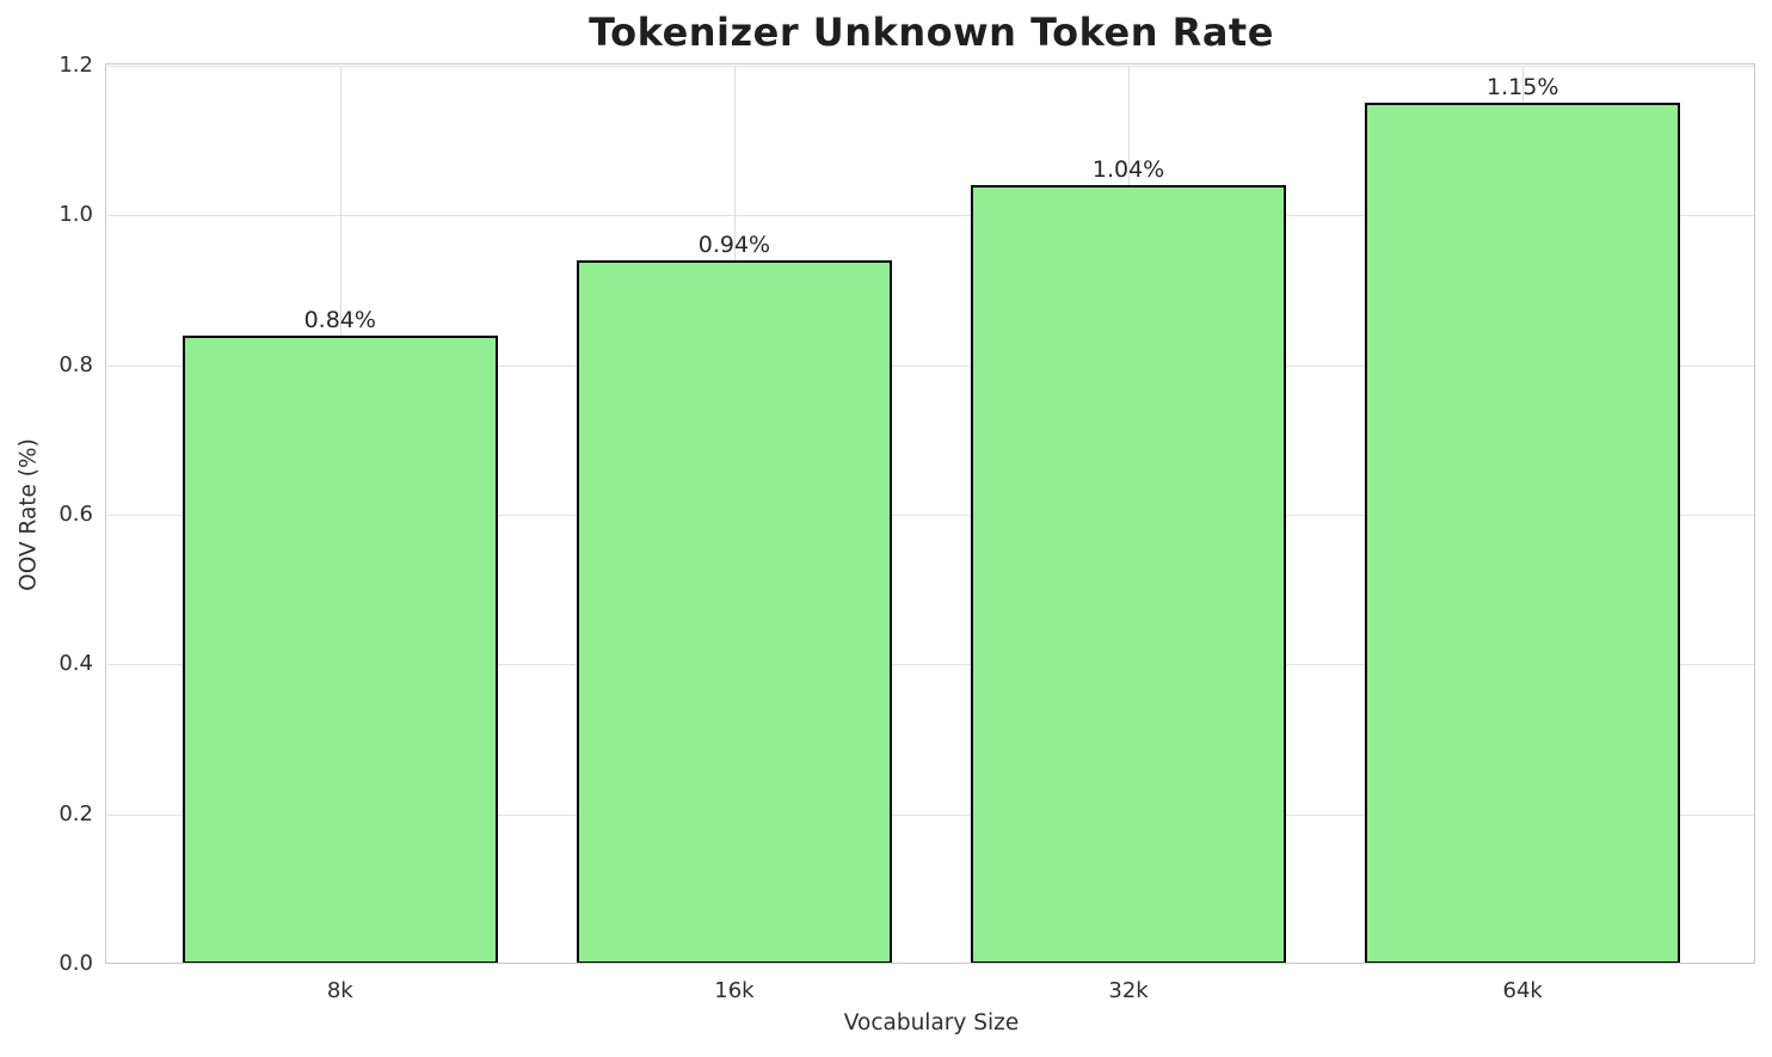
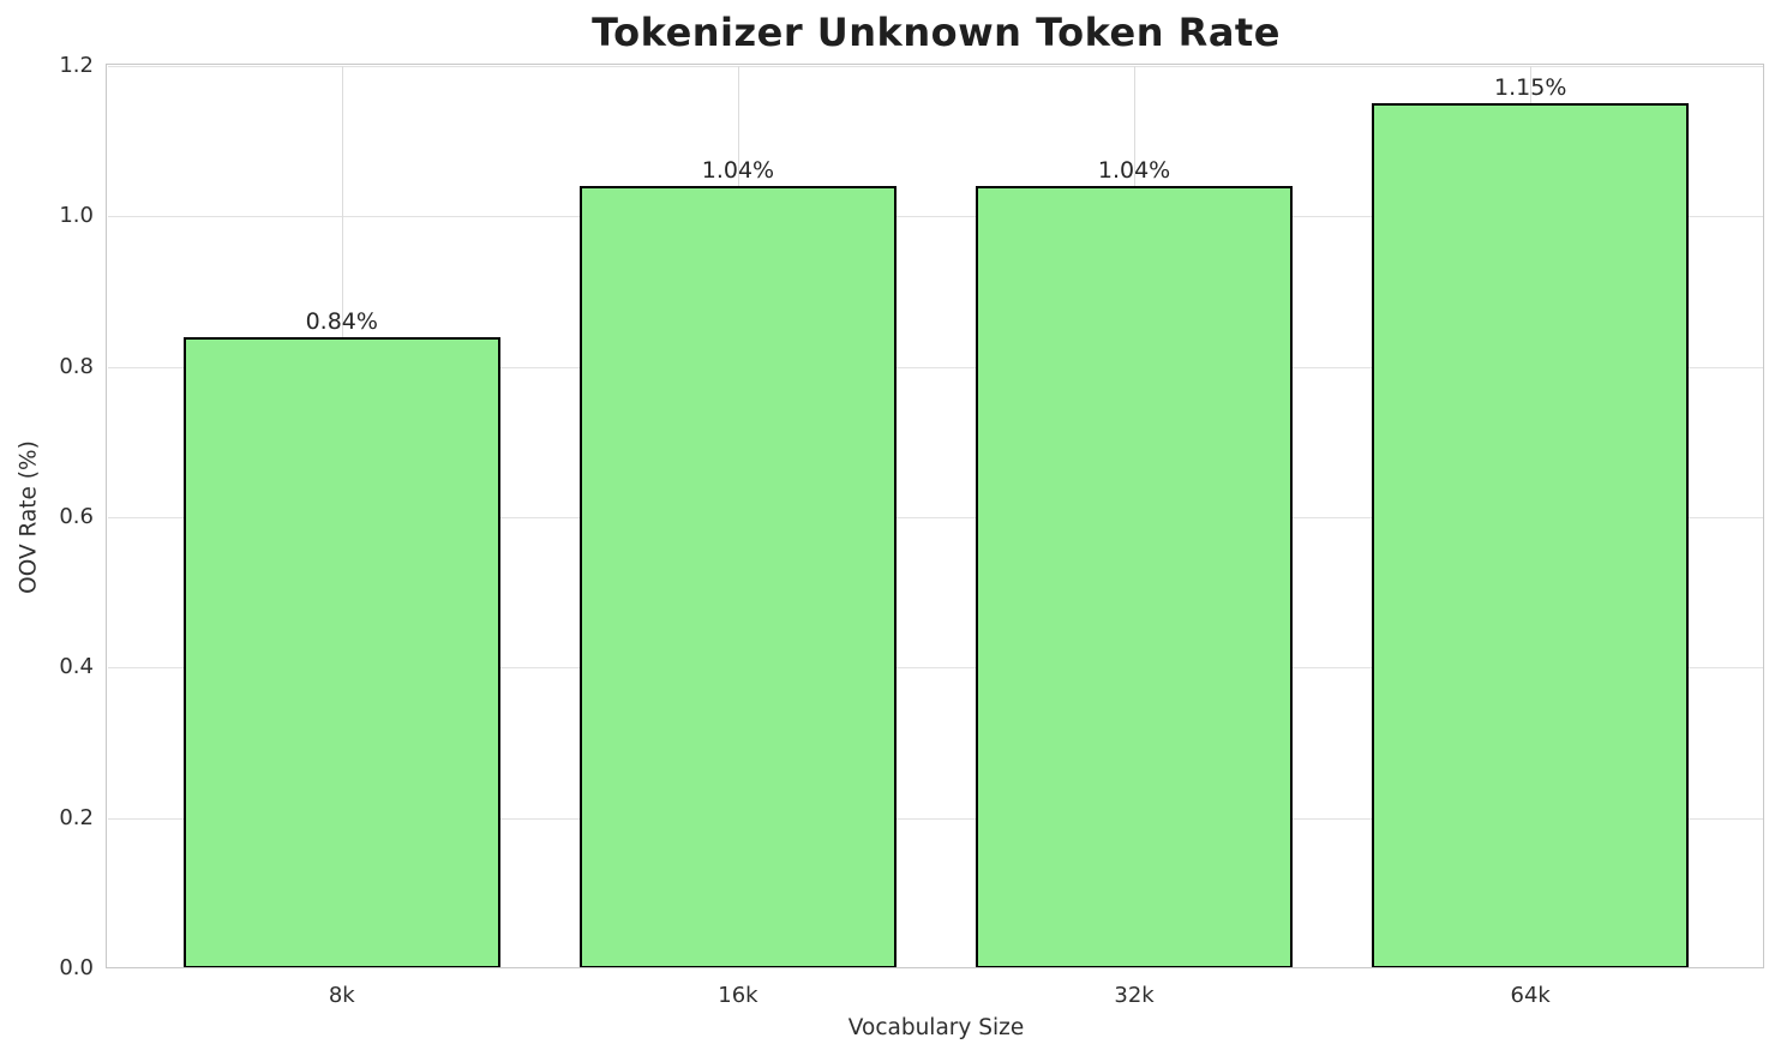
16k: 0.94% -> 1.04%
